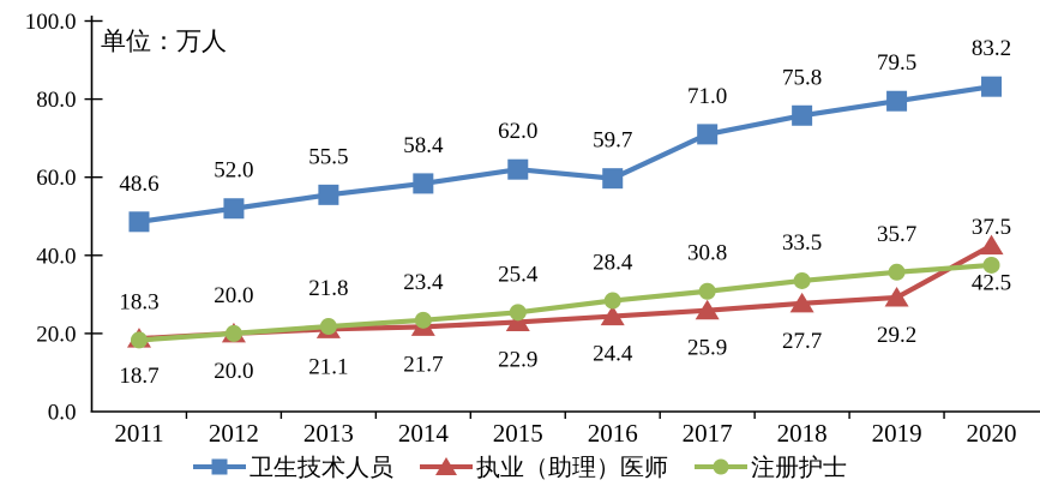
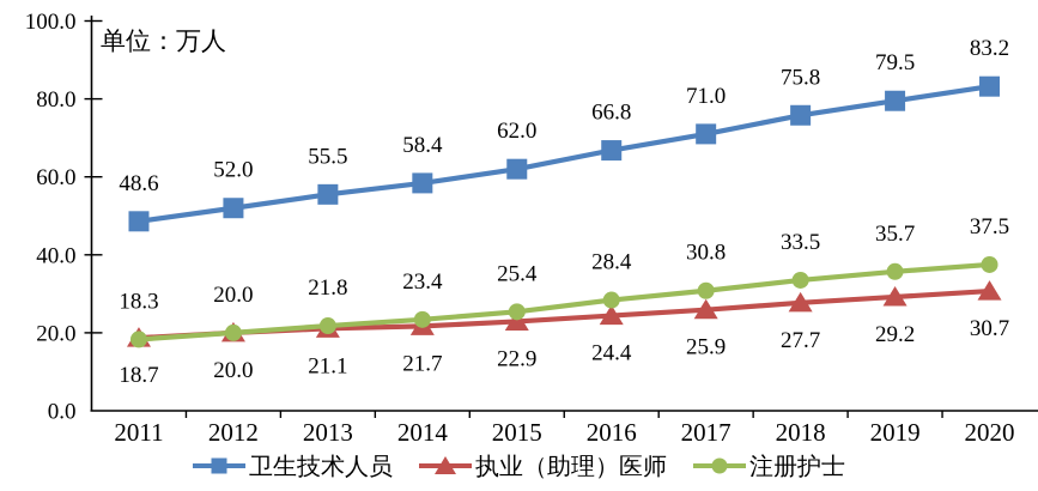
卫生技术人员/2016: 59.7 -> 66.8
执业（助理）医师/2020: 42.5 -> 30.7
